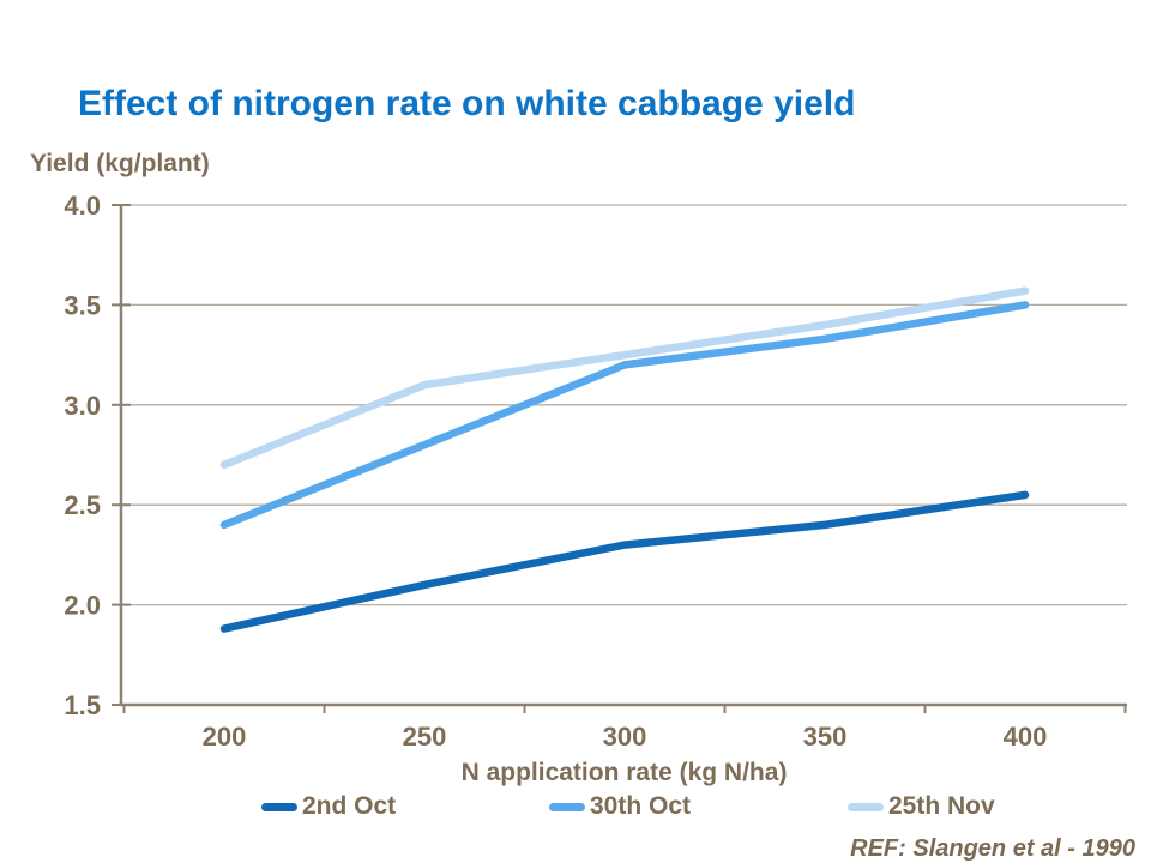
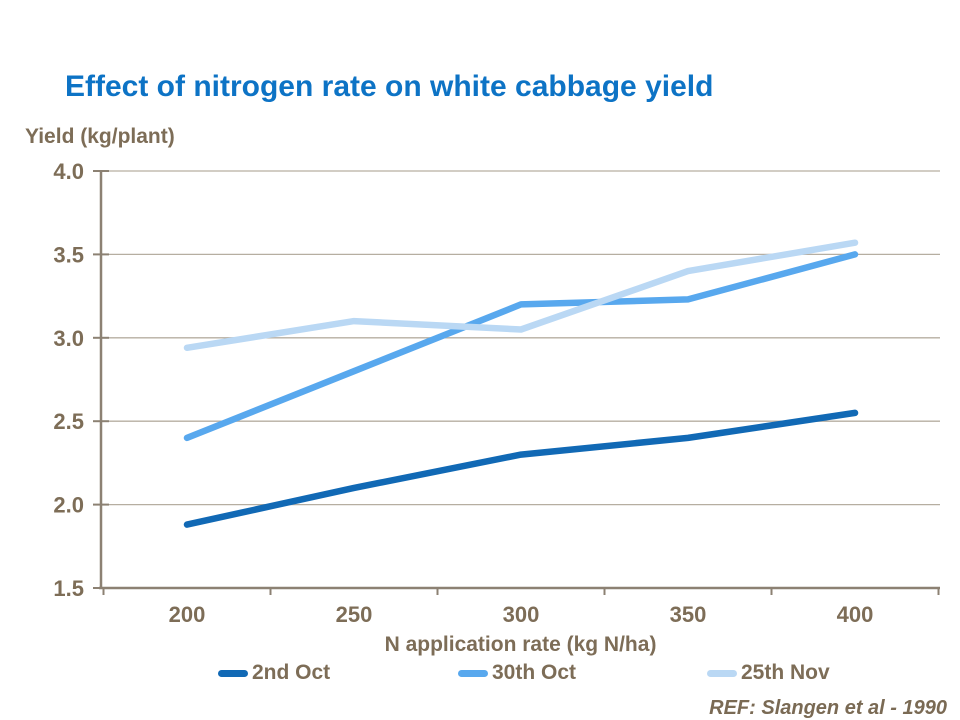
25th Nov/200: 2.70 -> 2.94
25th Nov/300: 3.25 -> 3.05
30th Oct/350: 3.33 -> 3.23
